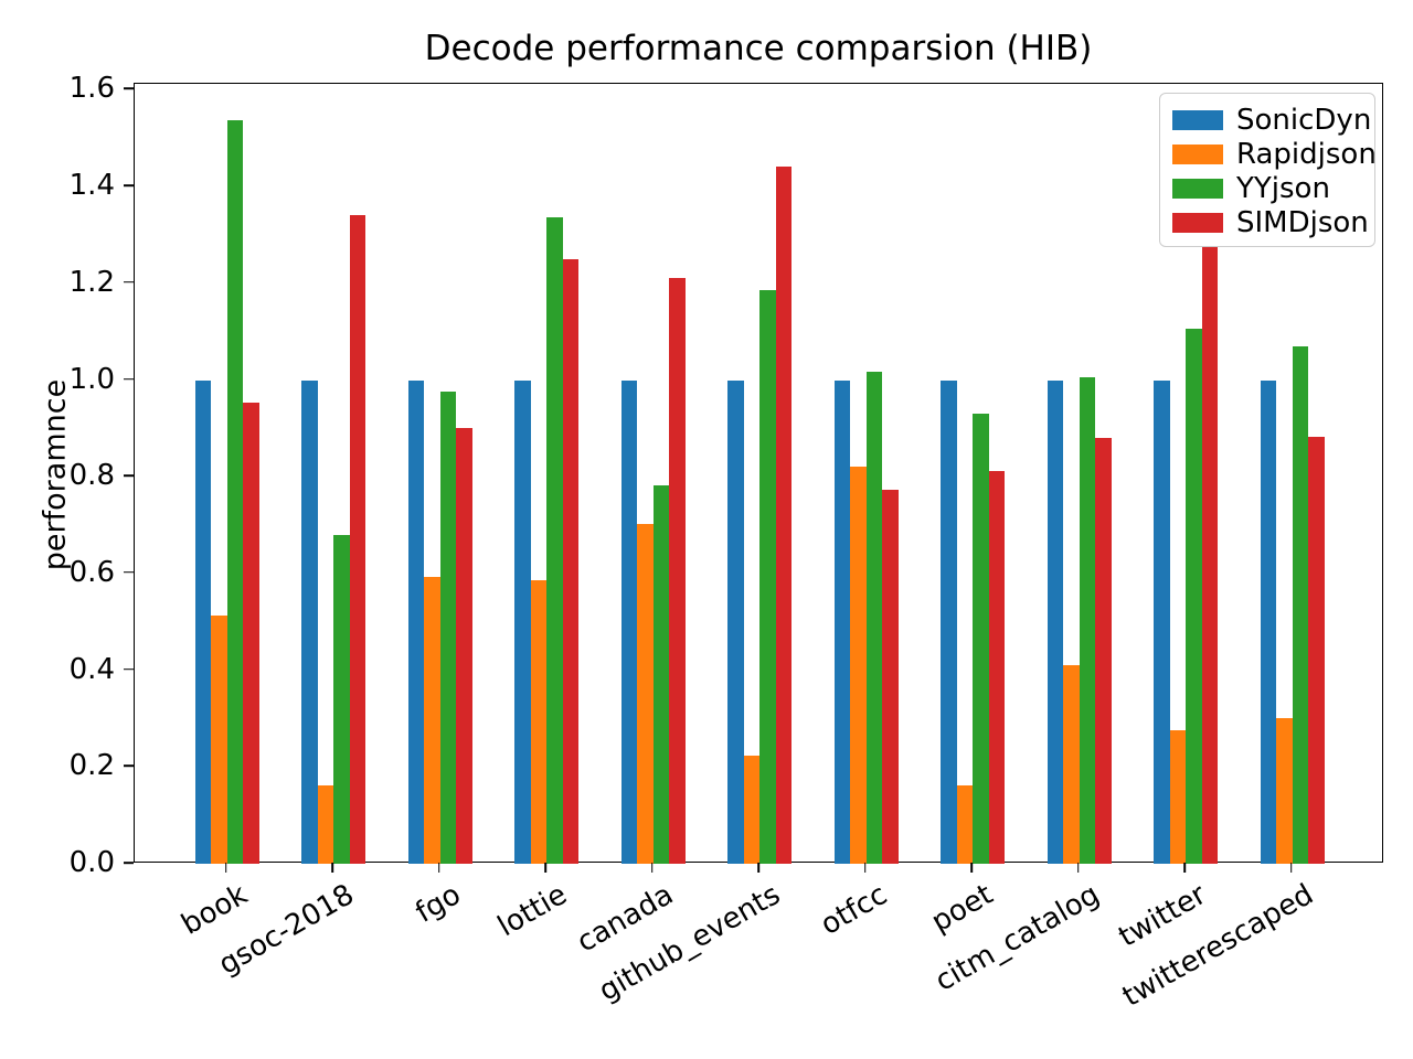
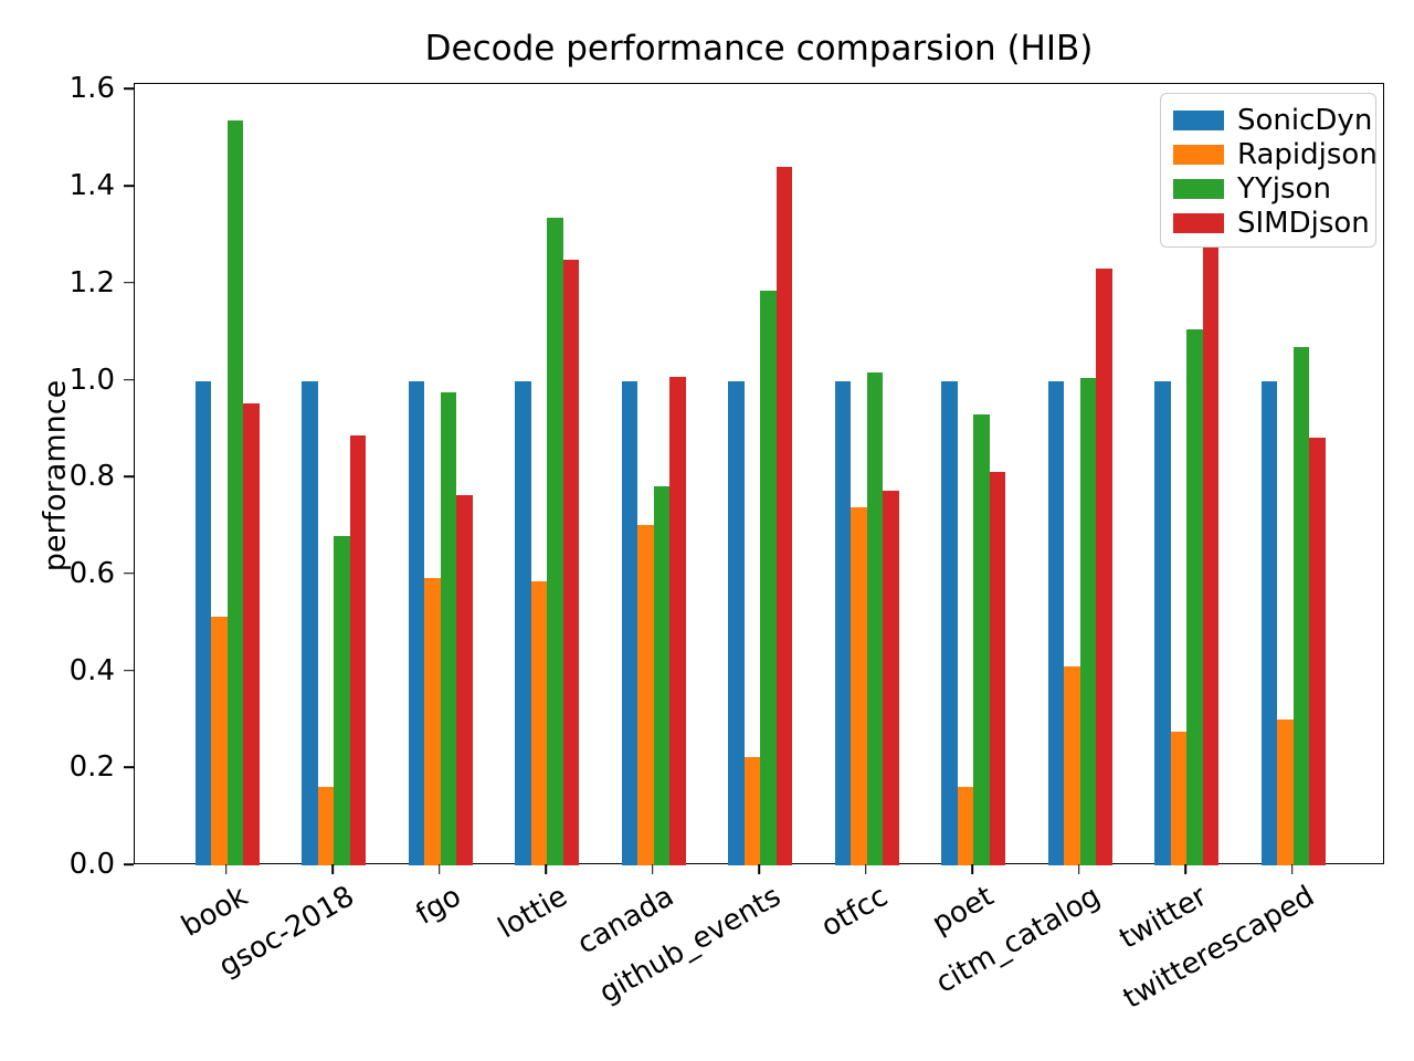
SIMDjson/gsoc-2018: 1.34 -> 0.89
SIMDjson/fgo: 0.90 -> 0.76
SIMDjson/canada: 1.21 -> 1.01
Rapidjson/otfcc: 0.82 -> 0.74
SIMDjson/citm_catalog: 0.88 -> 1.23
